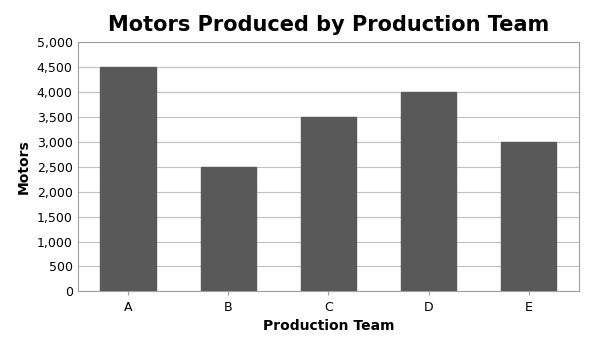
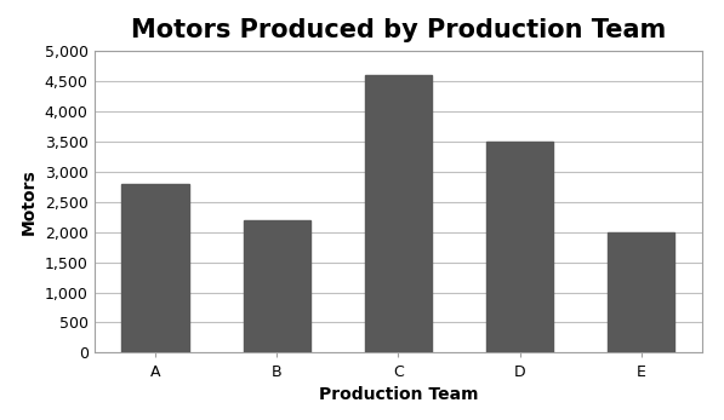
A: 4,500 -> 2,800
B: 2,500 -> 2,200
C: 3,500 -> 4,600
D: 4,000 -> 3,500
E: 3,000 -> 2,000
